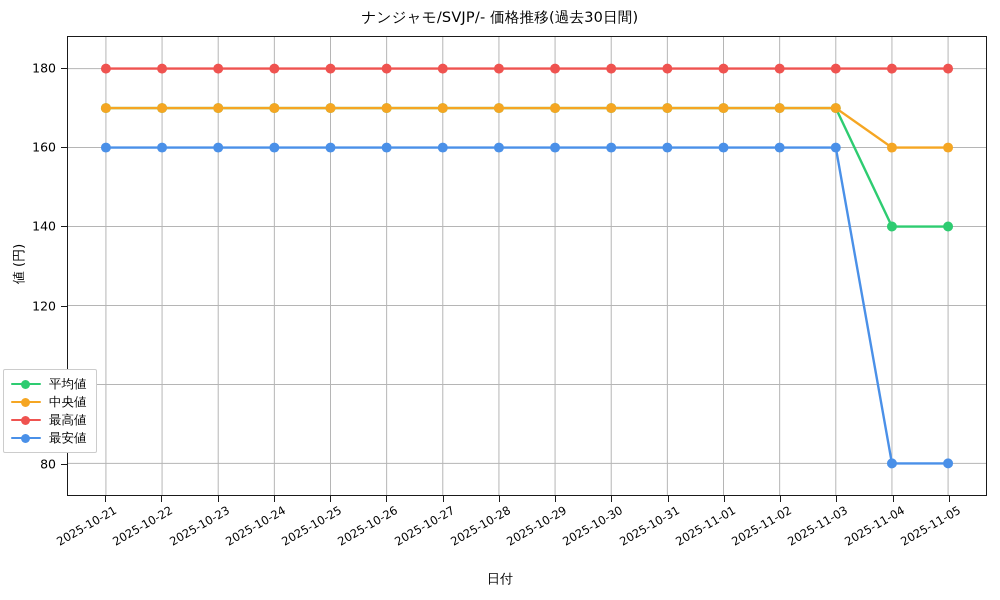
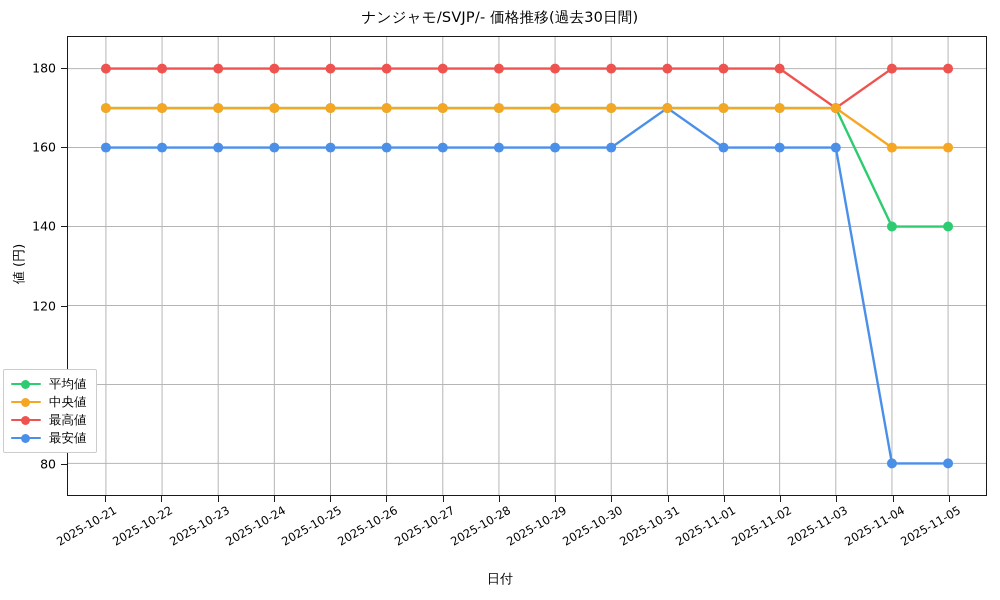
最安値/2025-10-31: 160 -> 170
最高値/2025-11-03: 180 -> 170
